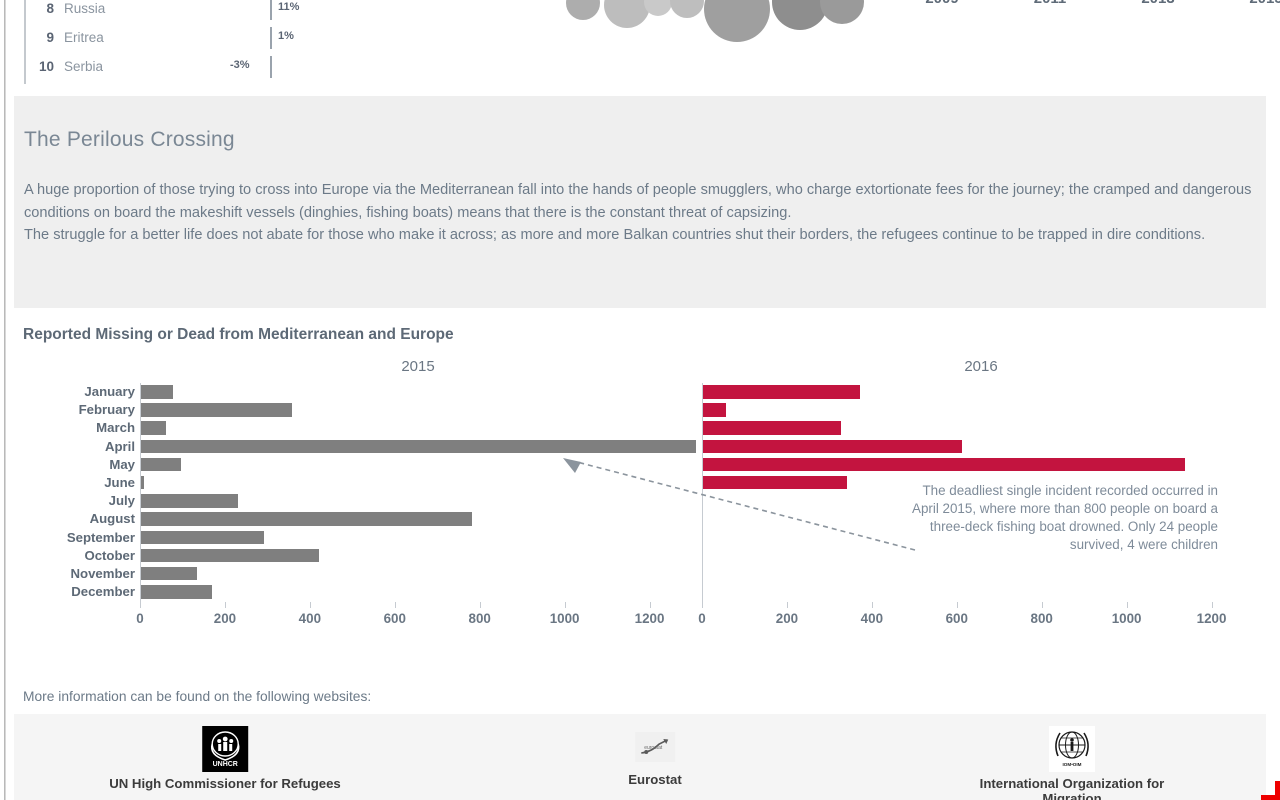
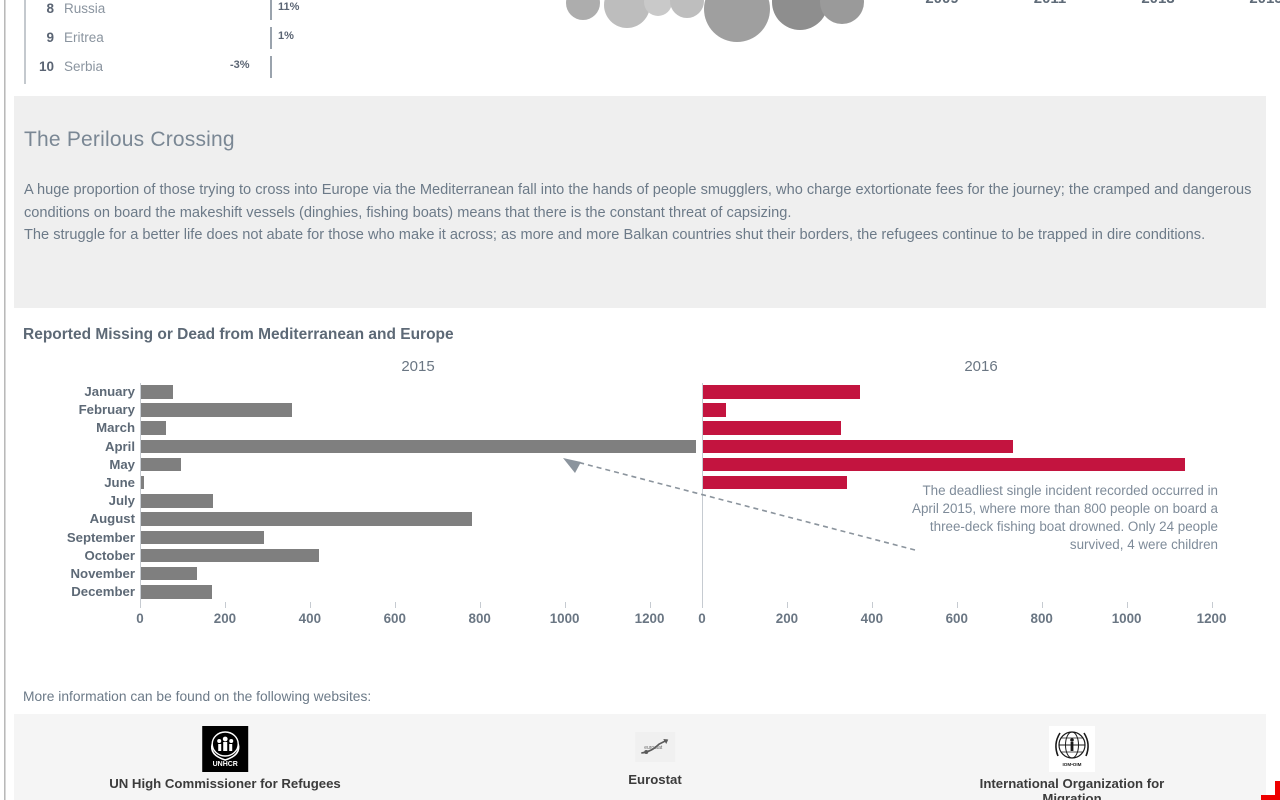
2016/April: 610 -> 730
2015/July: 230 -> 170
